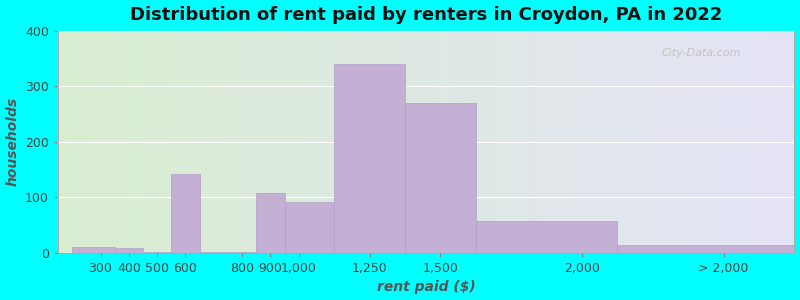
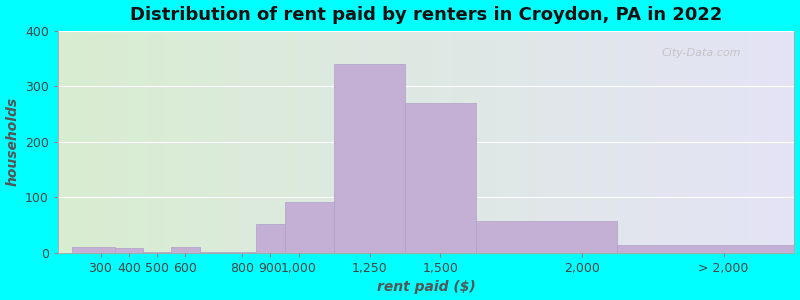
600: 142 -> 10
900: 108 -> 52
